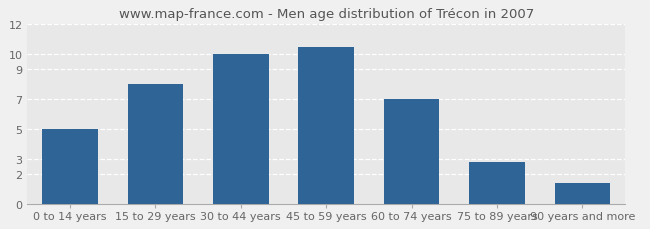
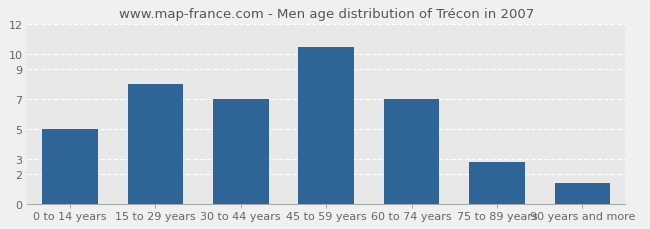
30 to 44 years: 10.0 -> 7.0
